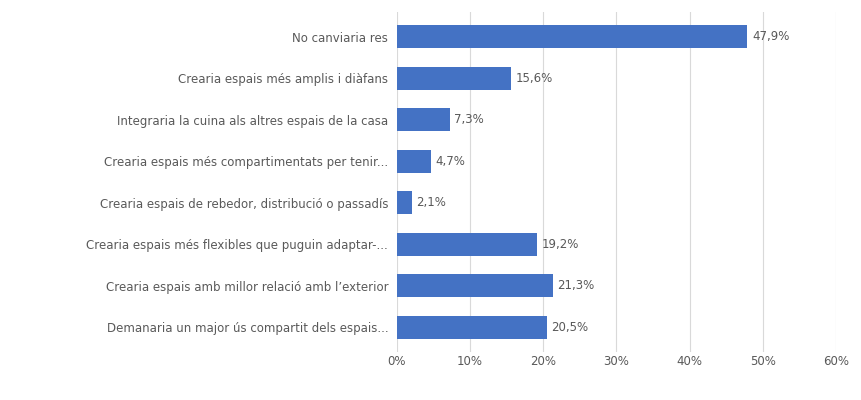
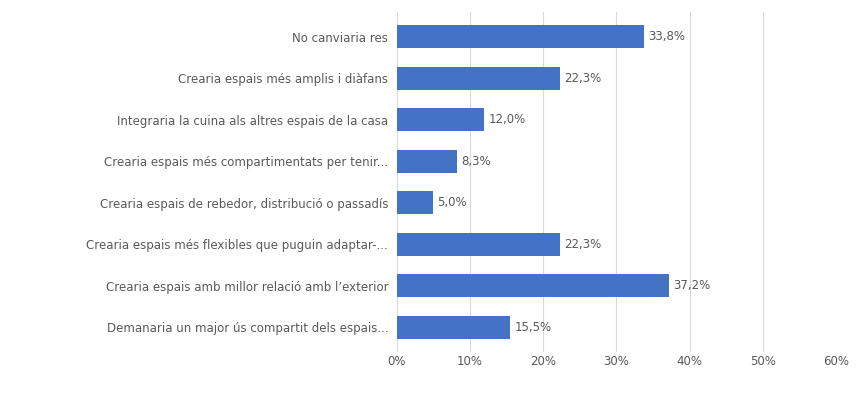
No canviaria res: 47,9% -> 33,8%
Crearia espais més amplis i diàfans: 15,6% -> 22,3%
Integraria la cuina als altres espais de la casa: 7,3% -> 12,0%
Crearia espais més compartimentats per tenir...: 4,7% -> 8,3%
Crearia espais de rebedor, distribució o passadís: 2,1% -> 5,0%
Crearia espais més flexibles que puguin adaptar-...: 19,2% -> 22,3%
Crearia espais amb millor relació amb l’exterior: 21,3% -> 37,2%
Demanaria un major ús compartit dels espais...: 20,5% -> 15,5%
